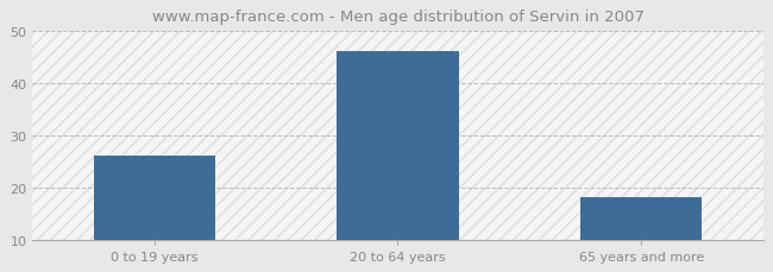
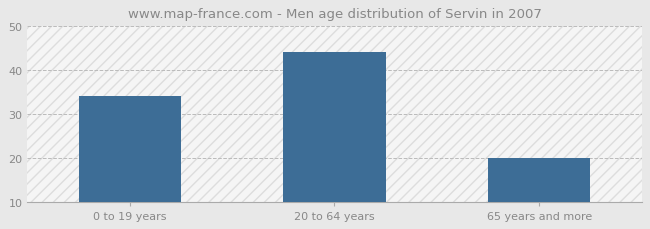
0 to 19 years: 26 -> 34
20 to 64 years: 46 -> 44
65 years and more: 18 -> 20
